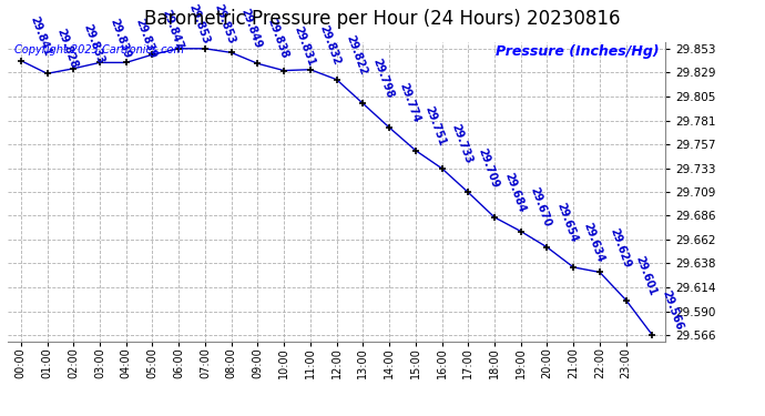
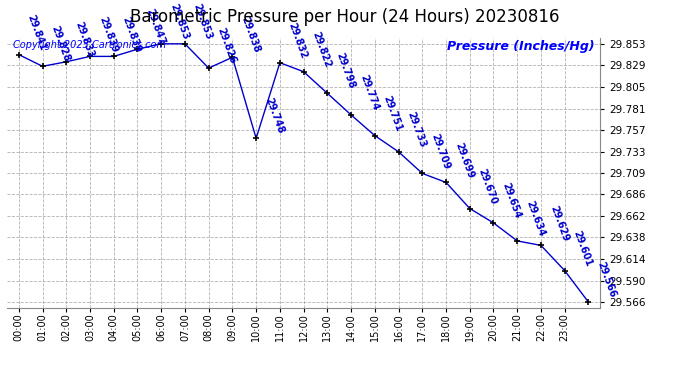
08:00: 29.849 -> 29.826
10:00: 29.831 -> 29.748
18:00: 29.684 -> 29.699
